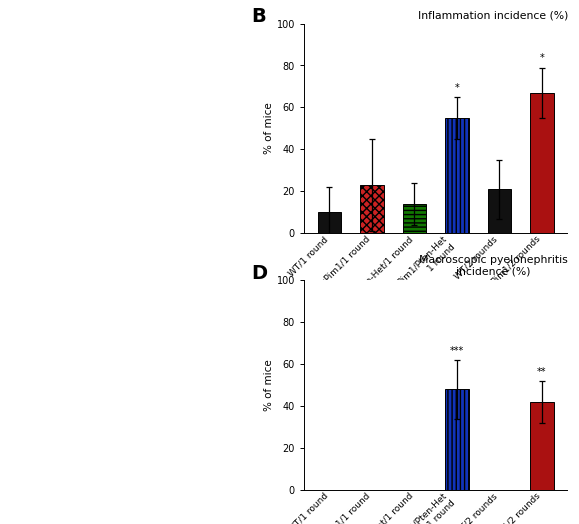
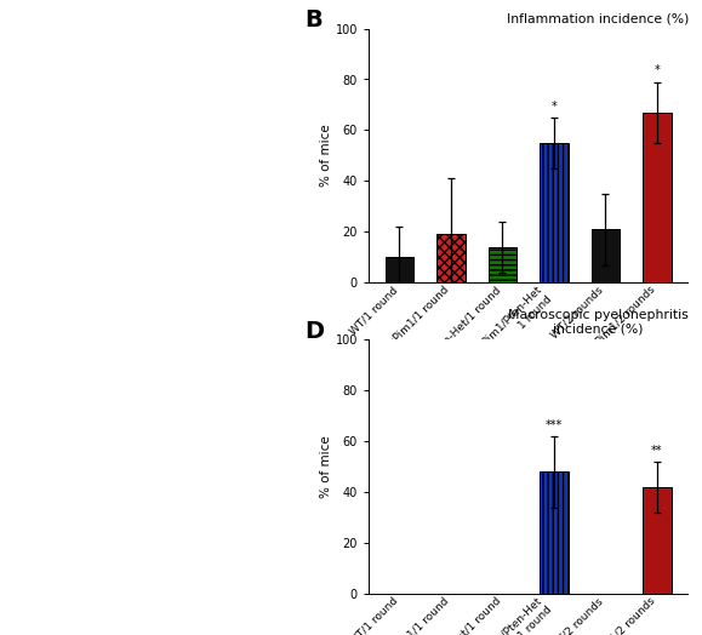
Inflammation incidence (%)/tgPim1/1 round: 23 -> 19
